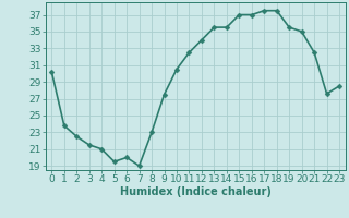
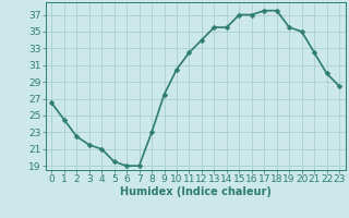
0: 30.2 -> 26.5
1: 23.8 -> 24.5
6: 20.0 -> 19.0
22: 27.6 -> 30.0
